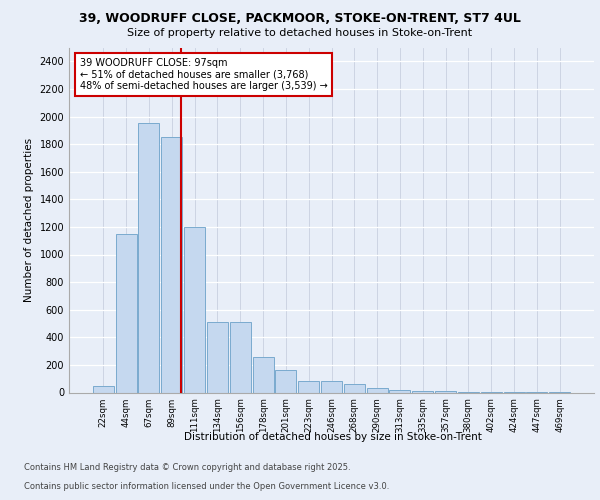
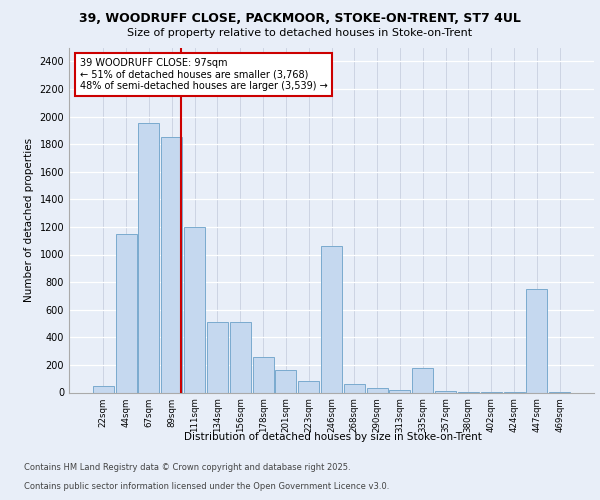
246sqm: 80 -> 1060
335sqm: 10 -> 180
447sqm: 0 -> 750
